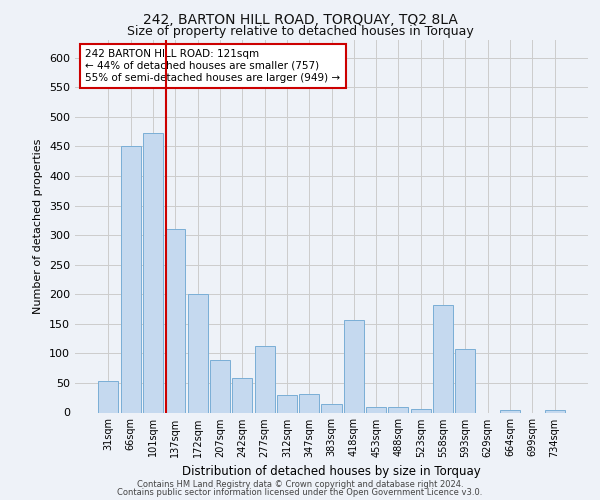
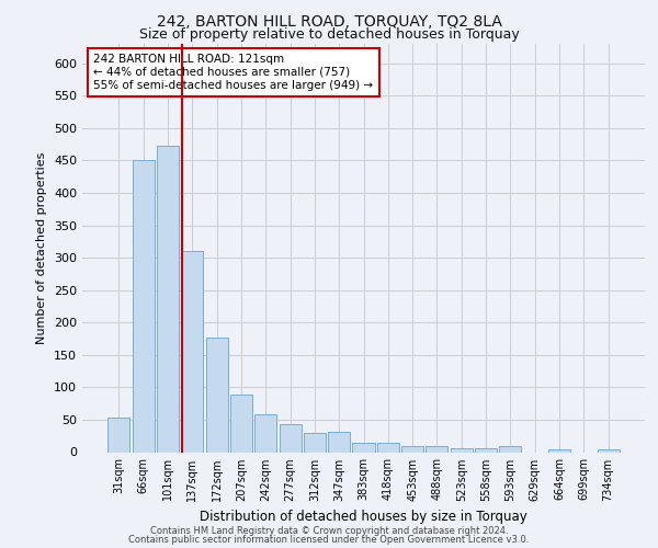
172sqm: 200 -> 176
277sqm: 112 -> 43
418sqm: 156 -> 14
558sqm: 182 -> 6
593sqm: 108 -> 9
